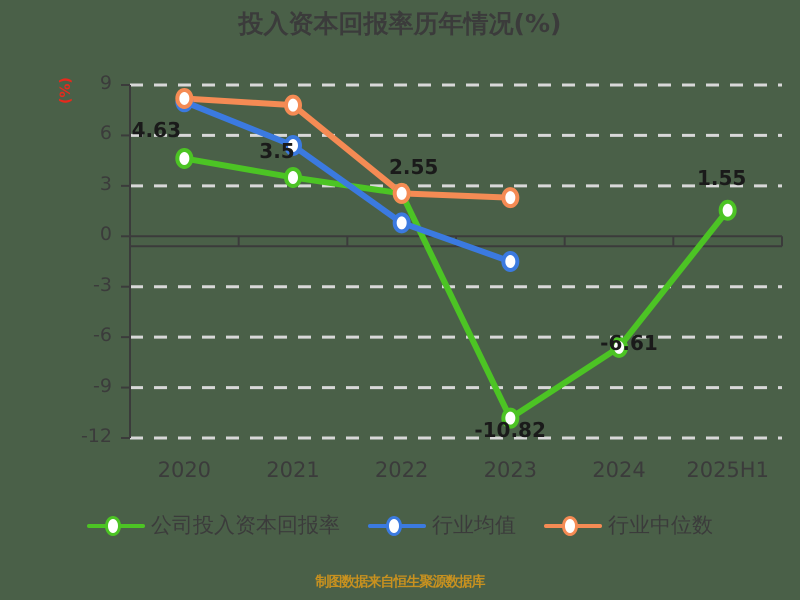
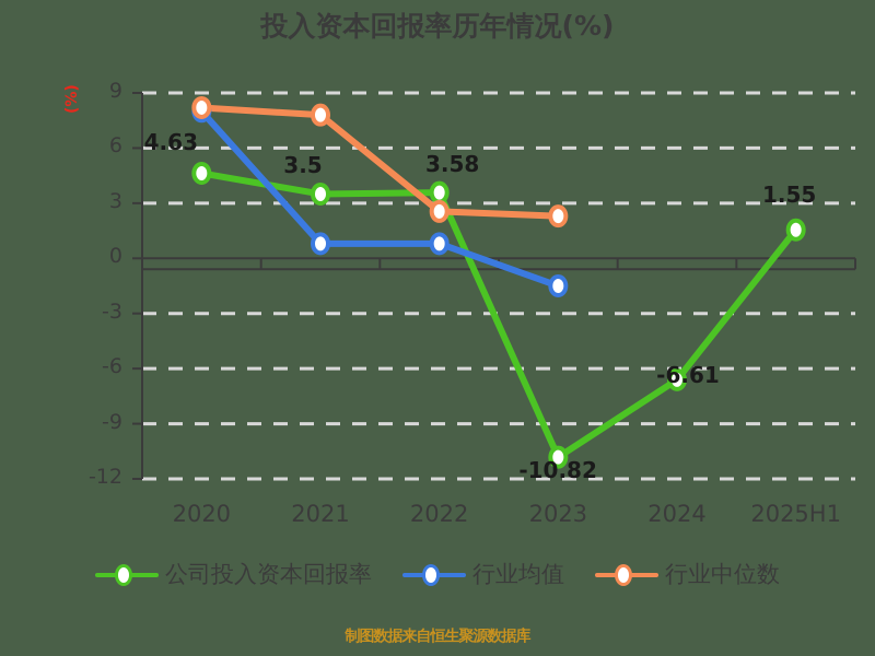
行业均值/2021: 5.4 -> 0.8
公司投入资本回报率/2022: 2.55 -> 3.58
